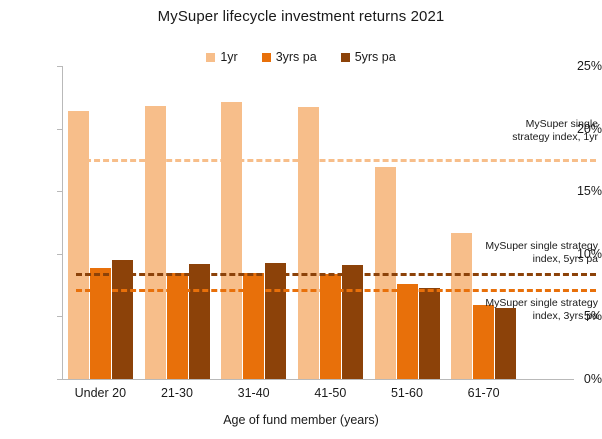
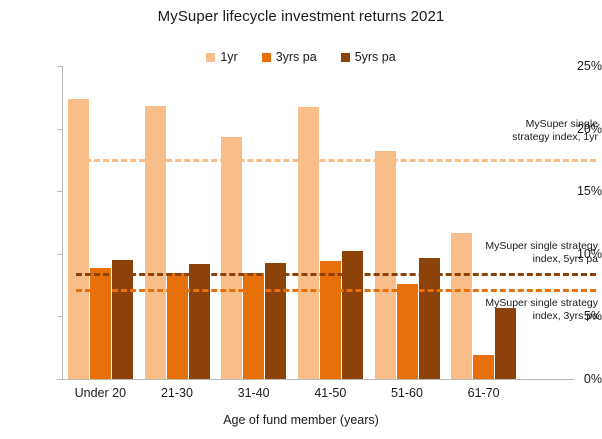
1yr/Under 20: 21.4% -> 22.4%
1yr/31-40: 22.1% -> 19.3%
3yrs pa/41-50: 8.4% -> 9.4%
5yrs pa/41-50: 9.1% -> 10.2%
1yr/51-60: 16.9% -> 18.2%
5yrs pa/51-60: 7.3% -> 9.7%
3yrs pa/61-70: 5.9% -> 1.9%
